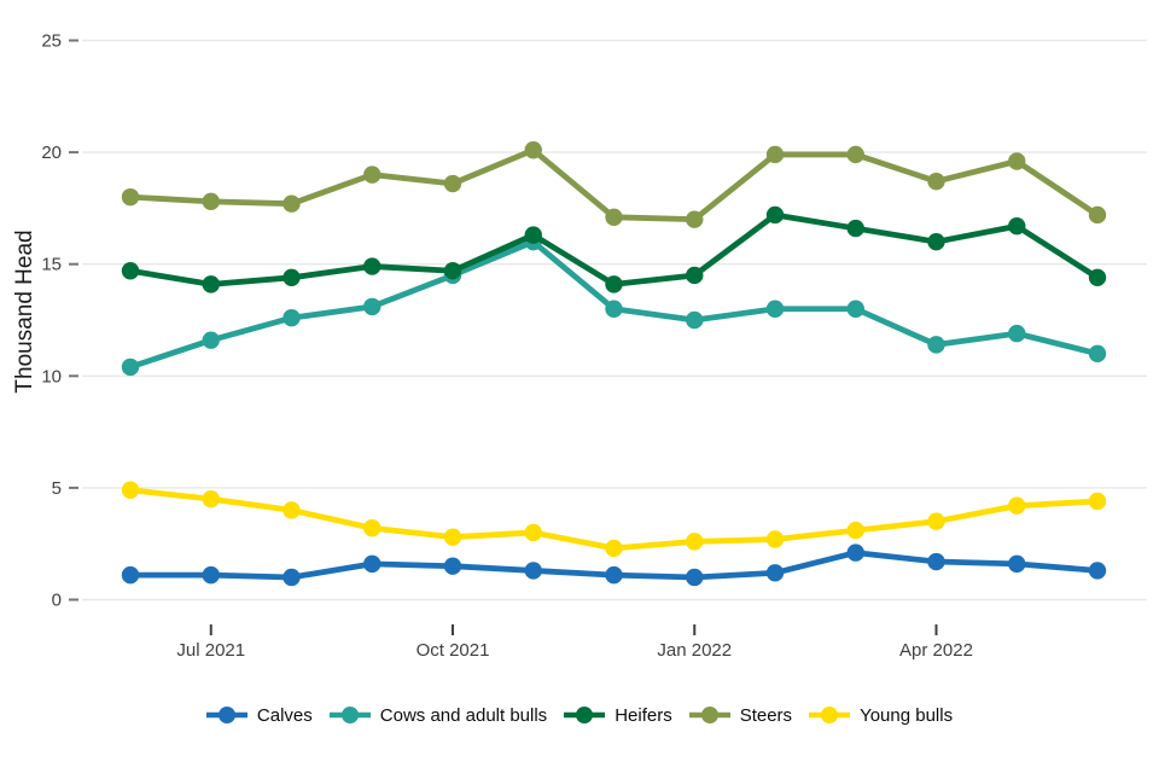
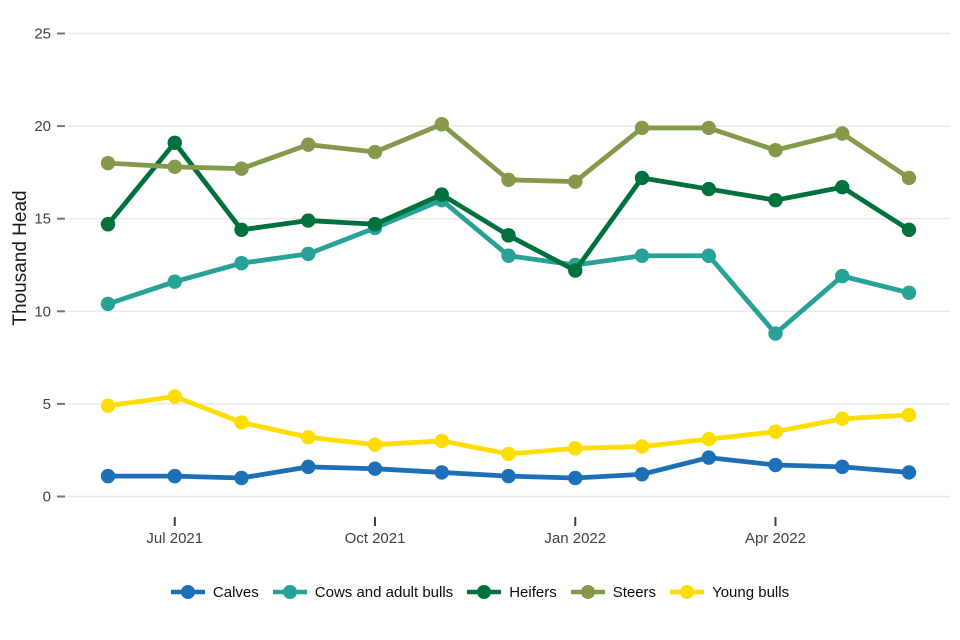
Heifers/Jul 2021: 14.1 -> 19.1
Young bulls/Jul 2021: 4.5 -> 5.4
Heifers/Jan 2022: 14.5 -> 12.2
Cows and adult bulls/Apr 2022: 11.4 -> 8.8
